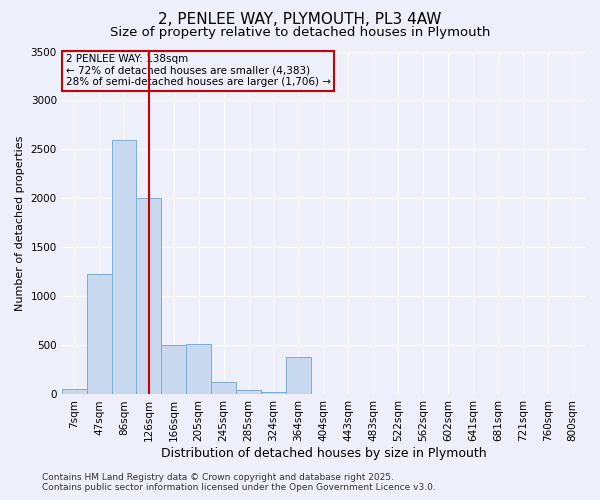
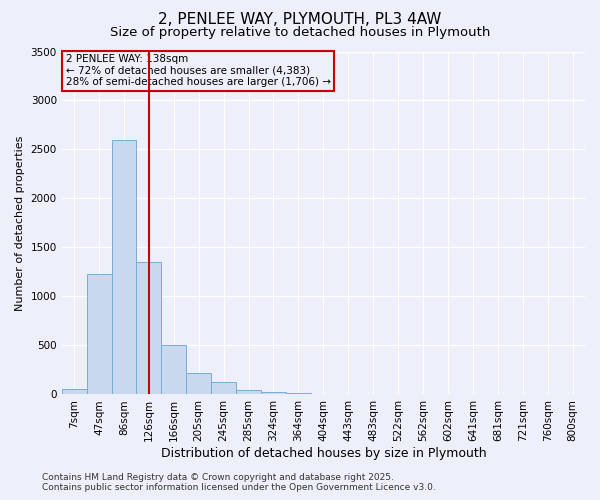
126sqm: 2000 -> 1350
205sqm: 520 -> 220
364sqm: 380 -> 10
